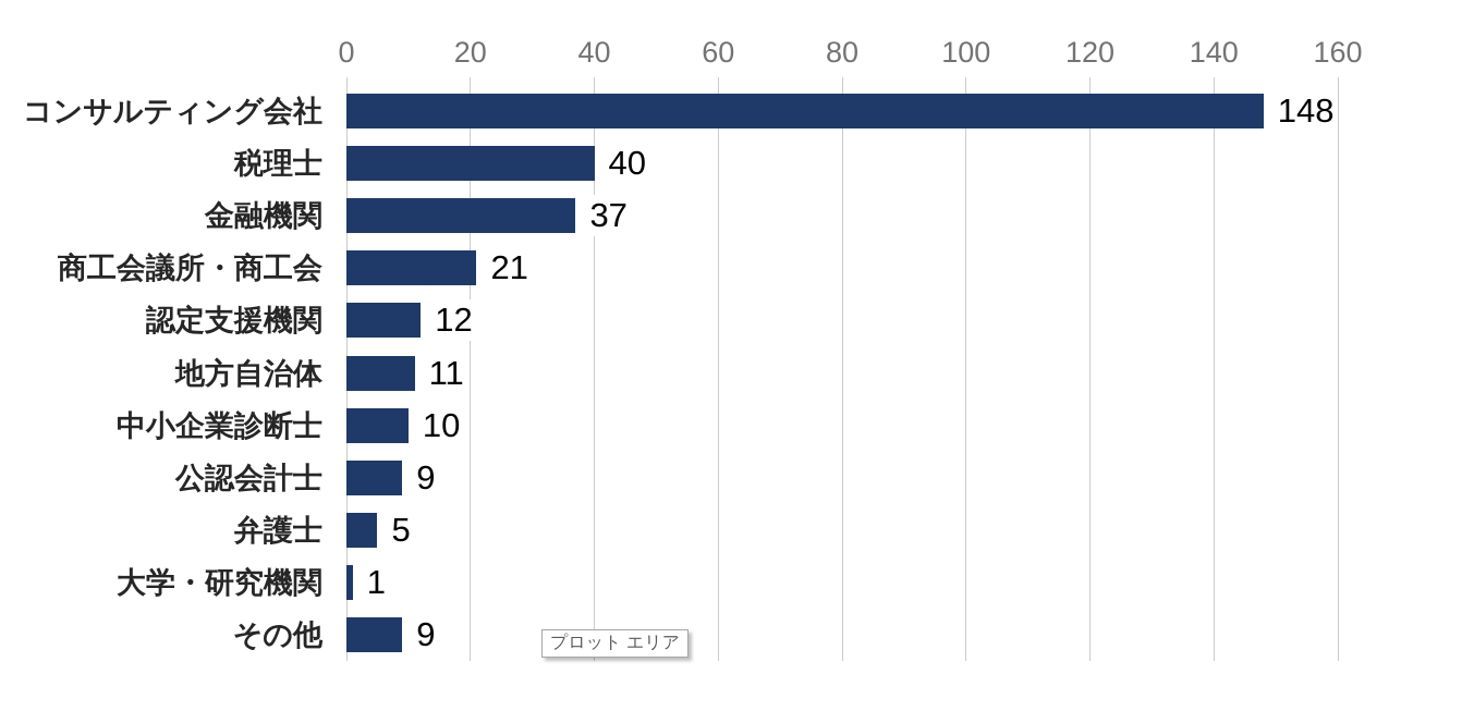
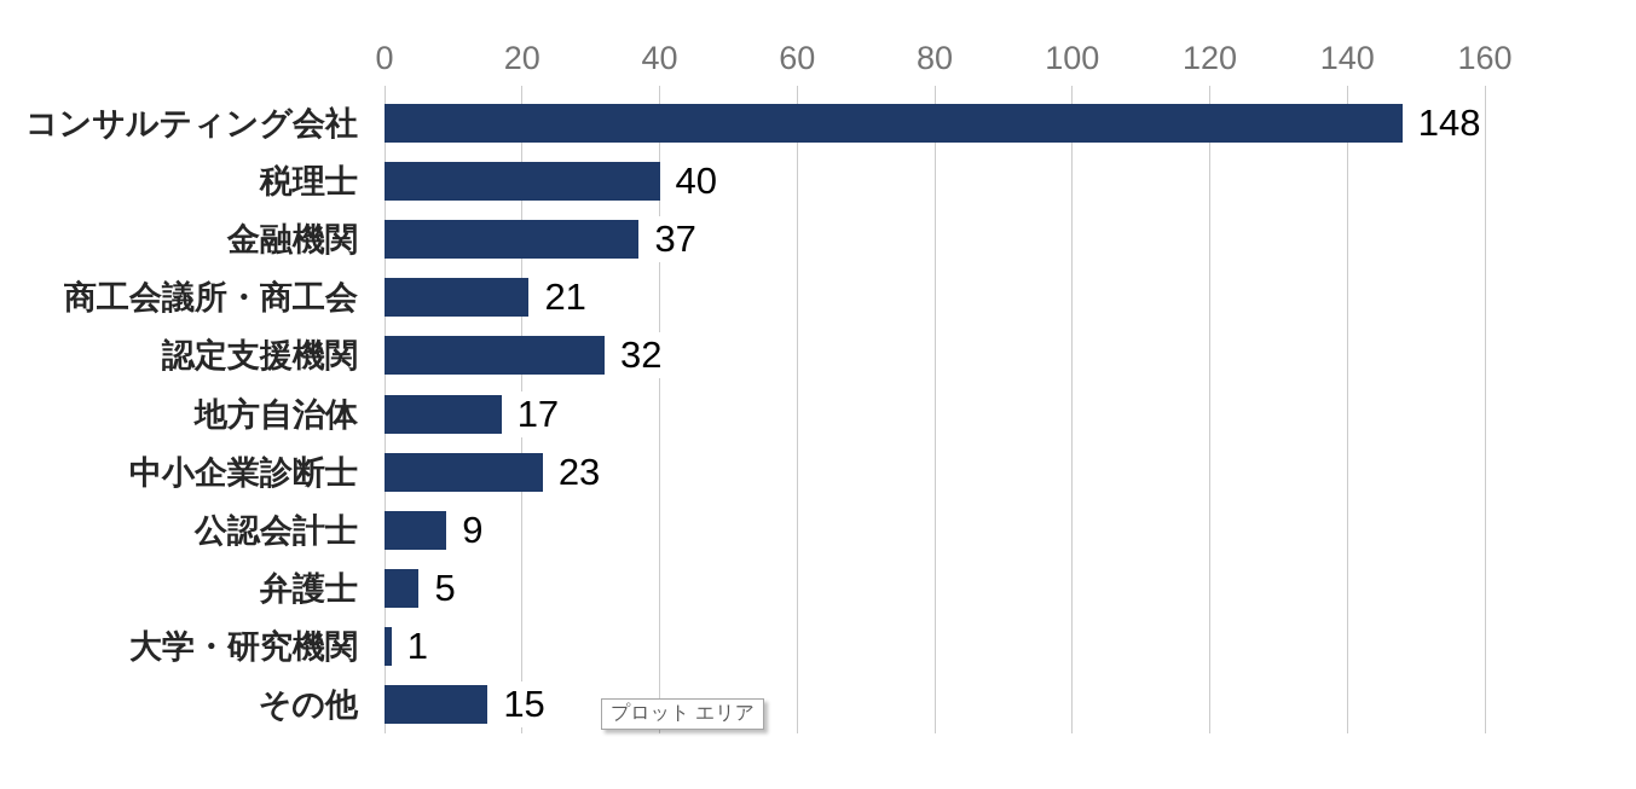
認定支援機関: 12 -> 32
地方自治体: 11 -> 17
中小企業診断士: 10 -> 23
その他: 9 -> 15
